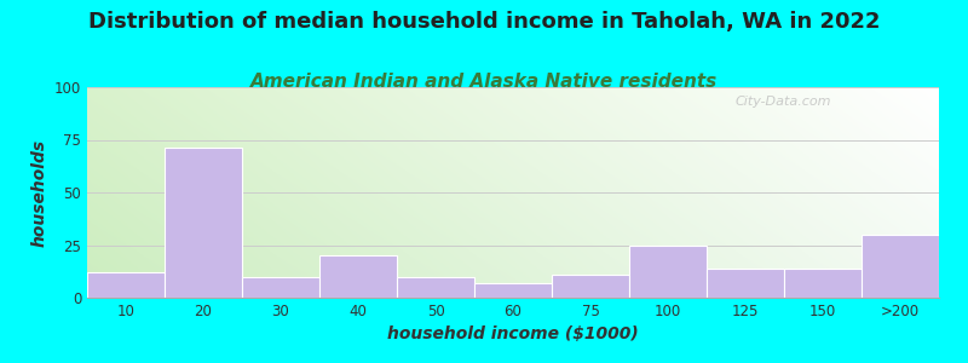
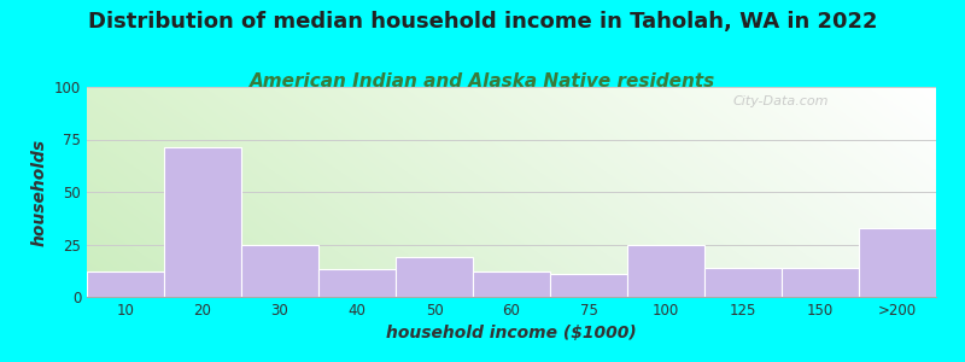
30: 10 -> 25
40: 20 -> 13
50: 10 -> 19
60: 7 -> 12
>200: 30 -> 33
